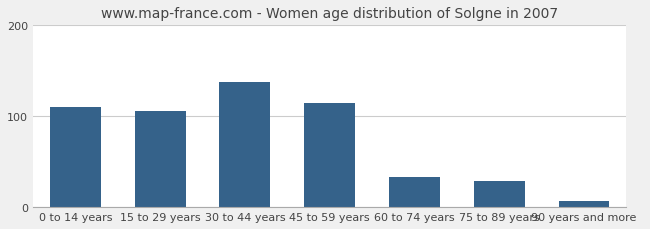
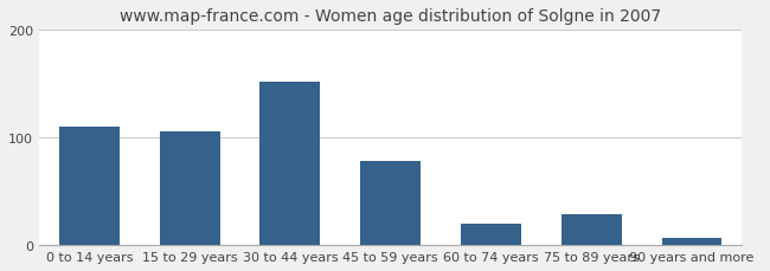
30 to 44 years: 138 -> 152
45 to 59 years: 115 -> 78
60 to 74 years: 33 -> 20
